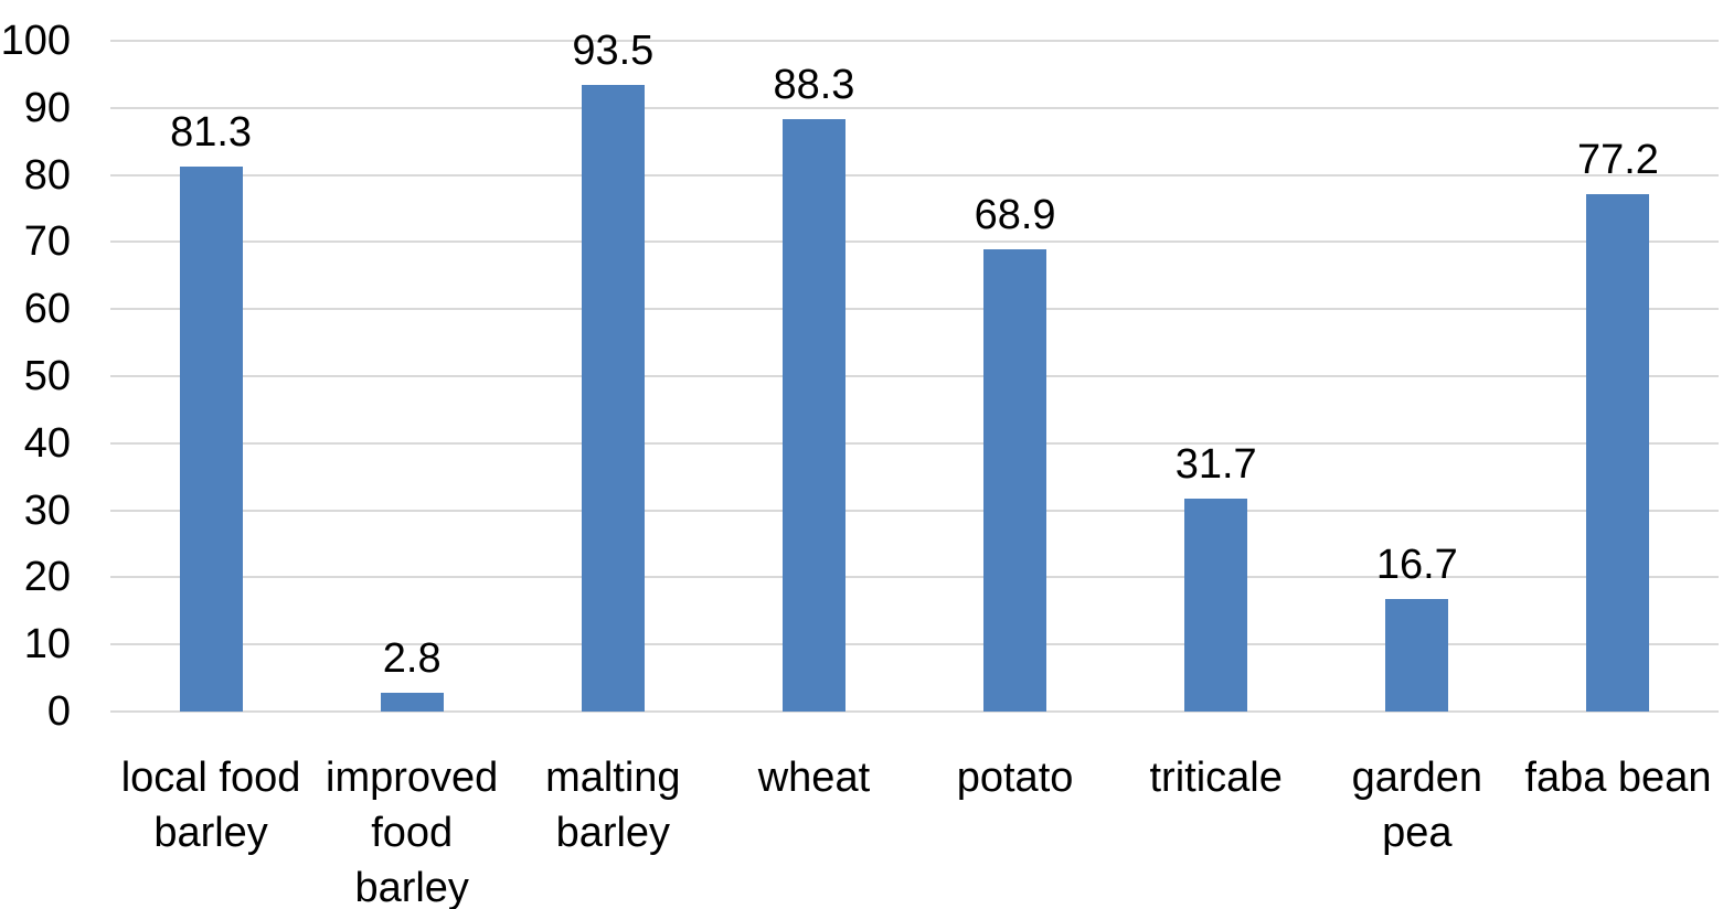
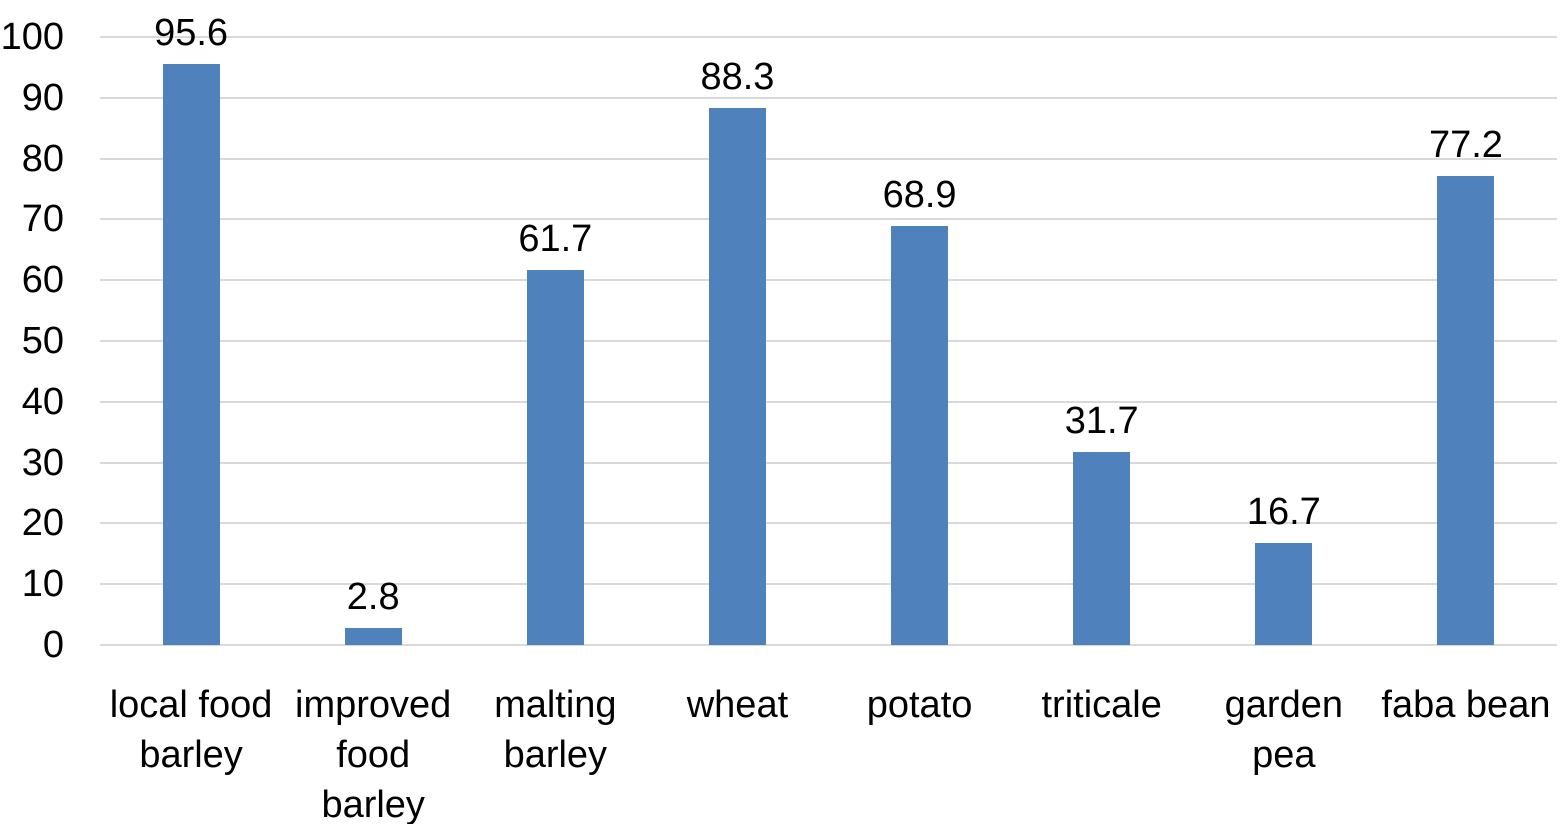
local food barley: 81.3 -> 95.6
malting barley: 93.5 -> 61.7
